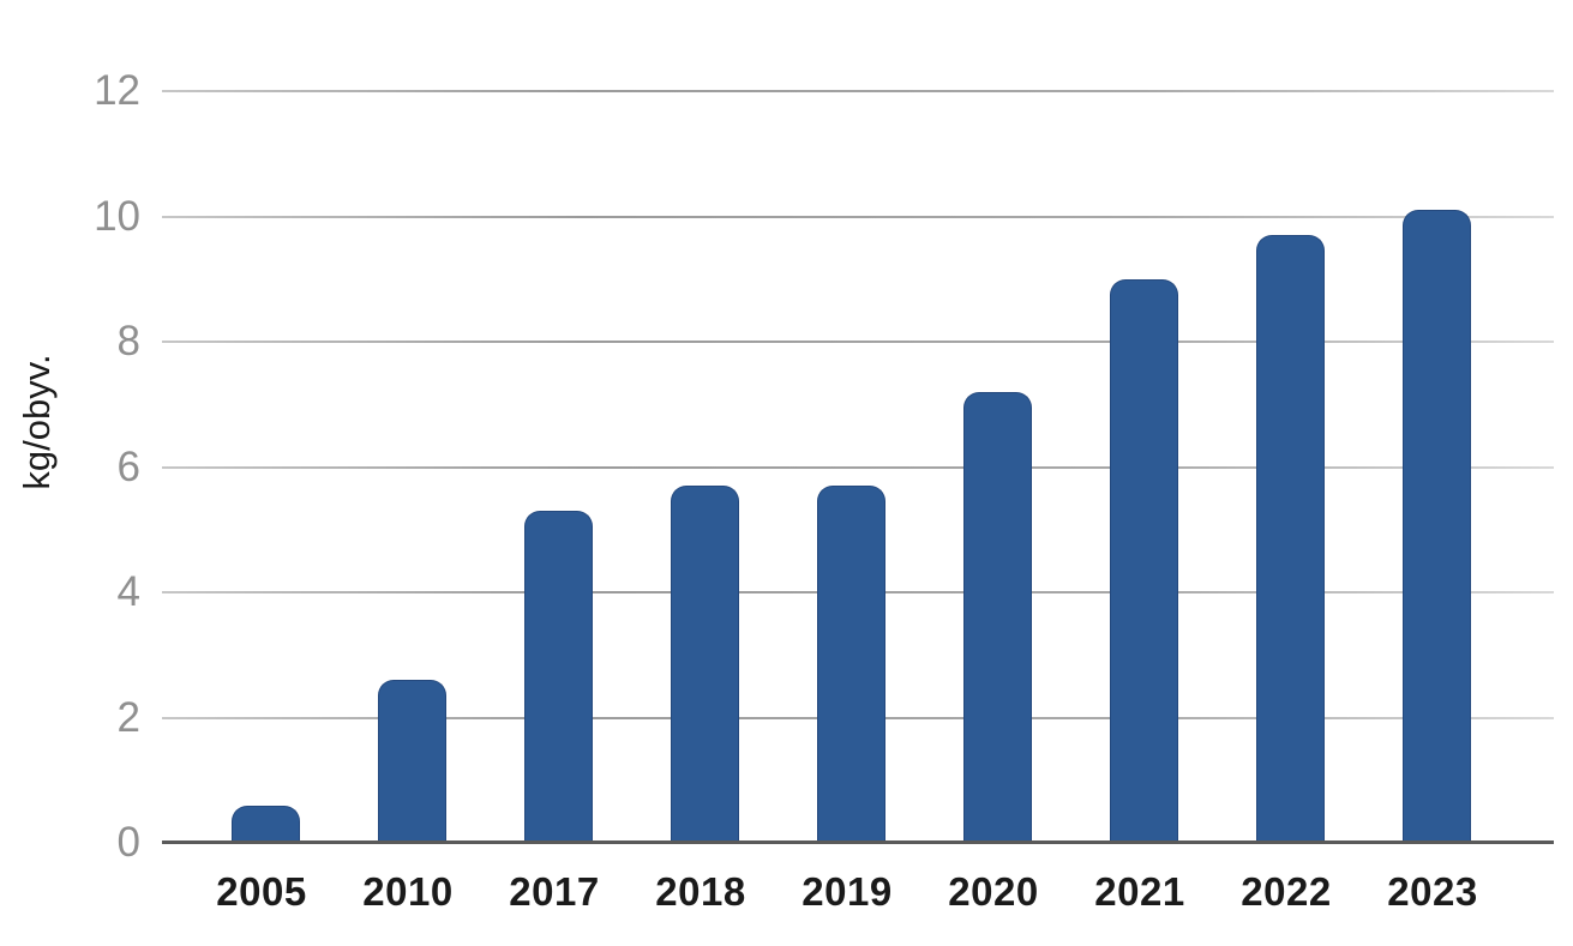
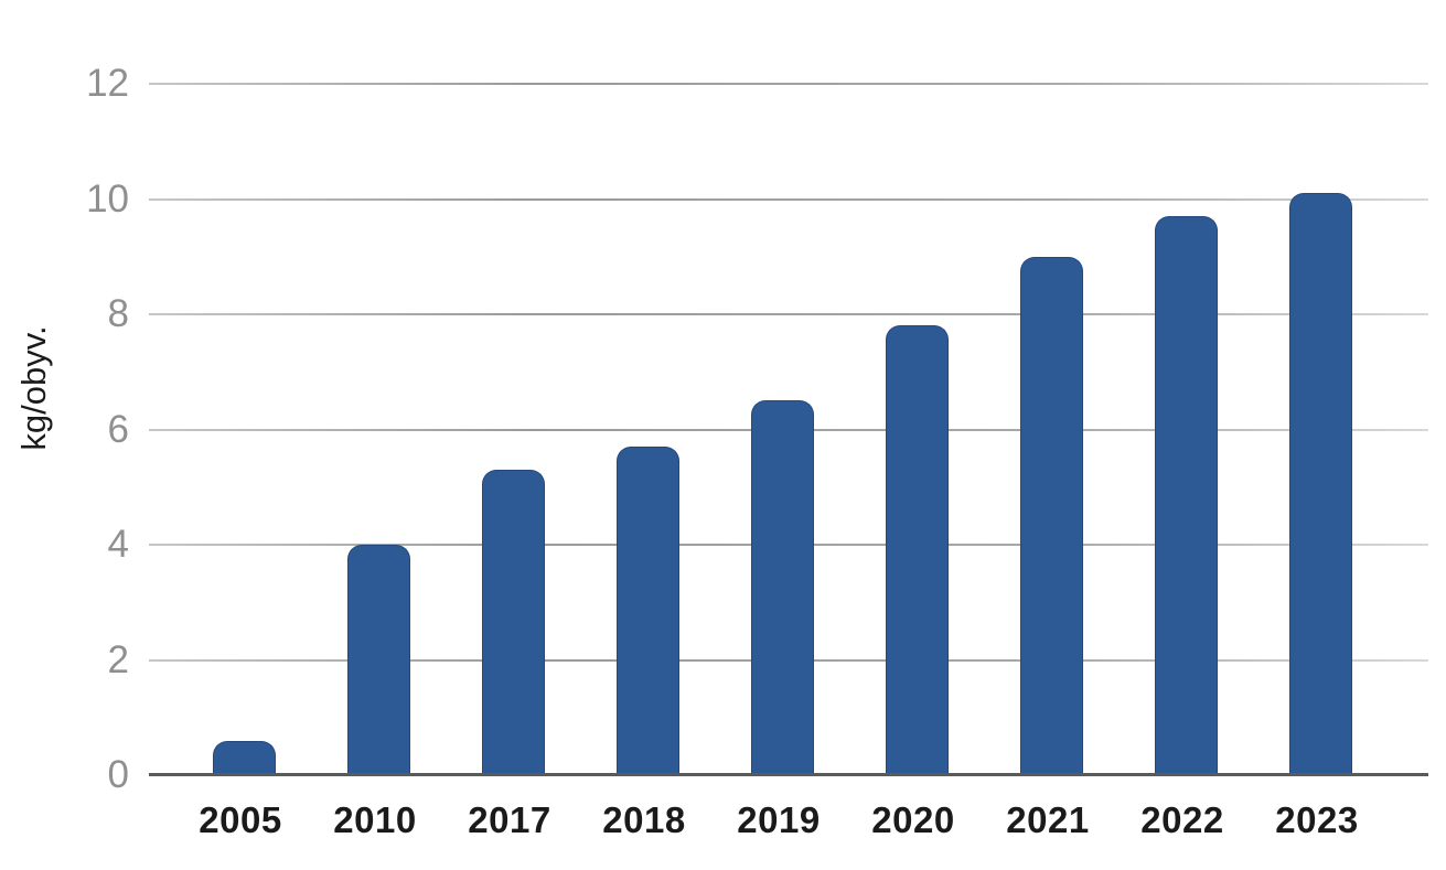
2010: 2.6 -> 4.0
2019: 5.7 -> 6.5
2020: 7.2 -> 7.8
